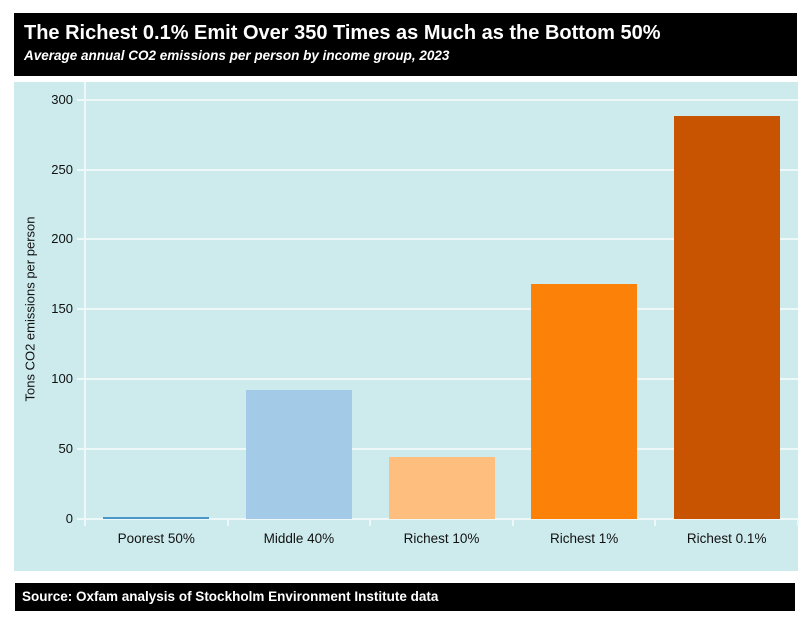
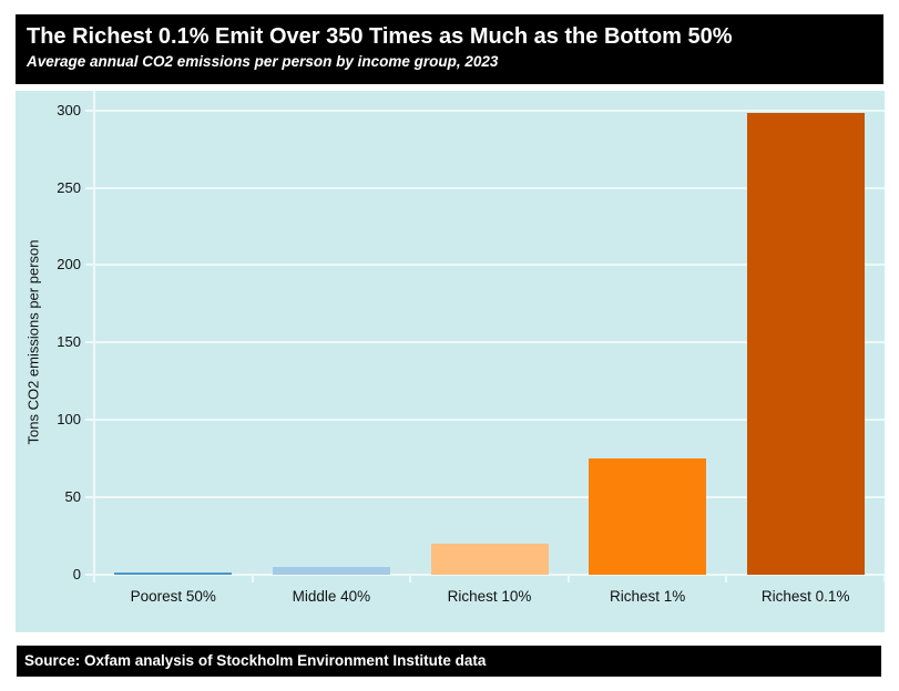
Middle 40%: 92 -> 5
Richest 10%: 44 -> 20
Richest 1%: 168 -> 75
Richest 0.1%: 288 -> 298
